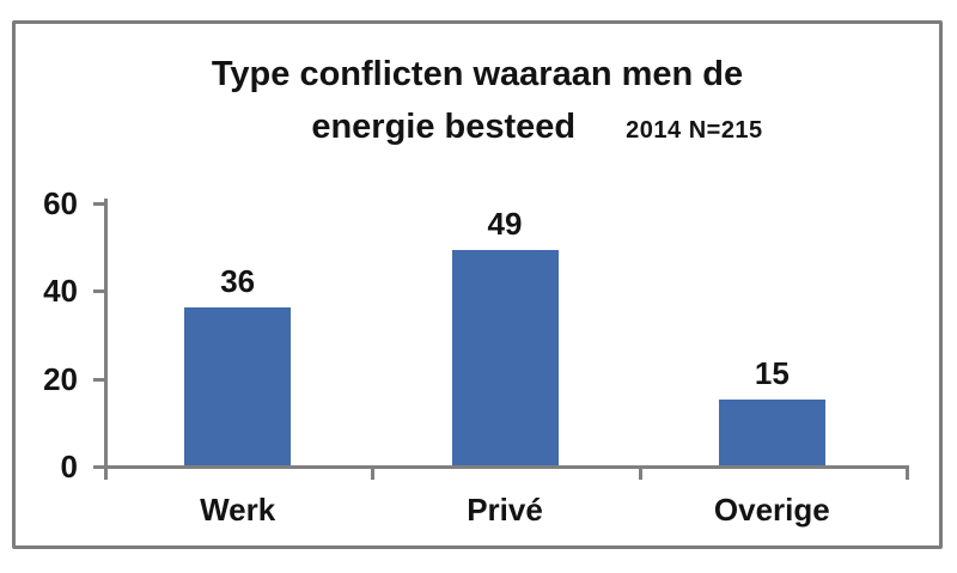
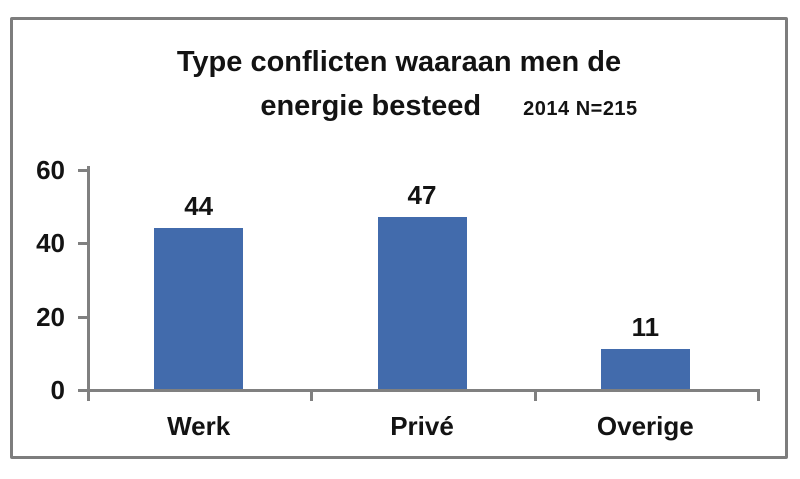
Werk: 36 -> 44
Privé: 49 -> 47
Overige: 15 -> 11
